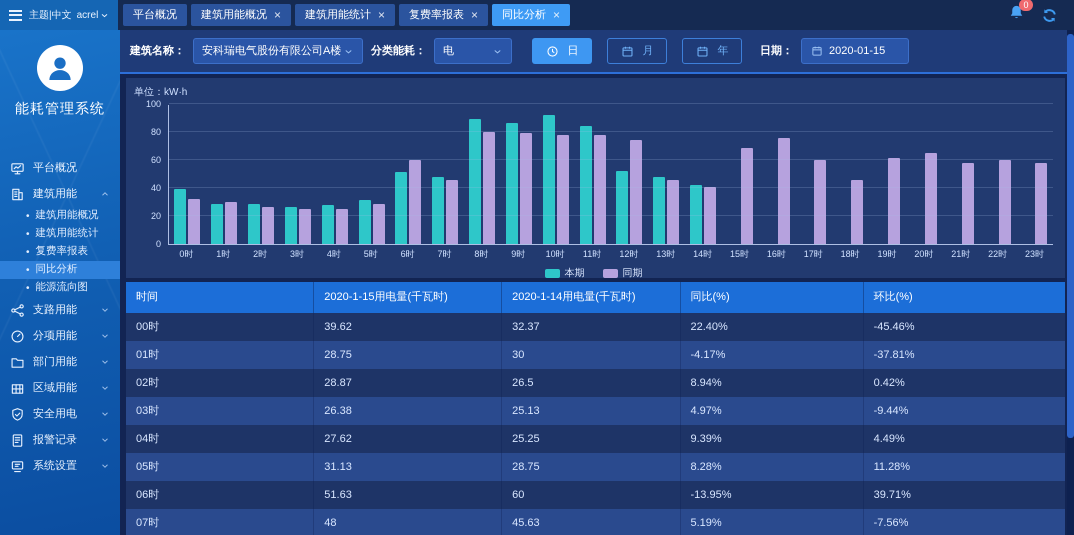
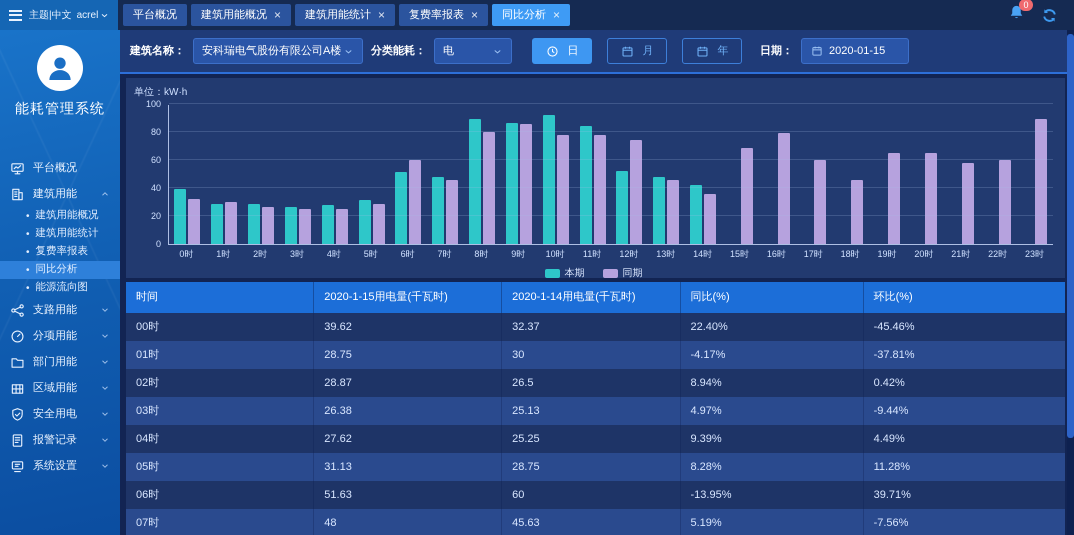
同期/9时: 80 -> 86
同期/14时: 41 -> 36
同期/16时: 76 -> 79
同期/19时: 62 -> 65
同期/23时: 58 -> 89
